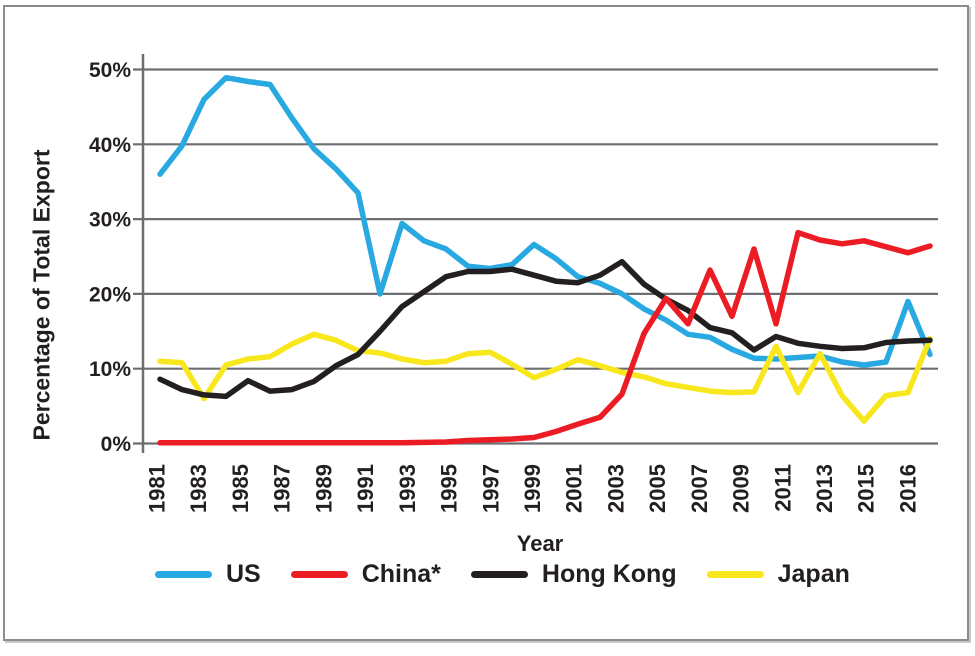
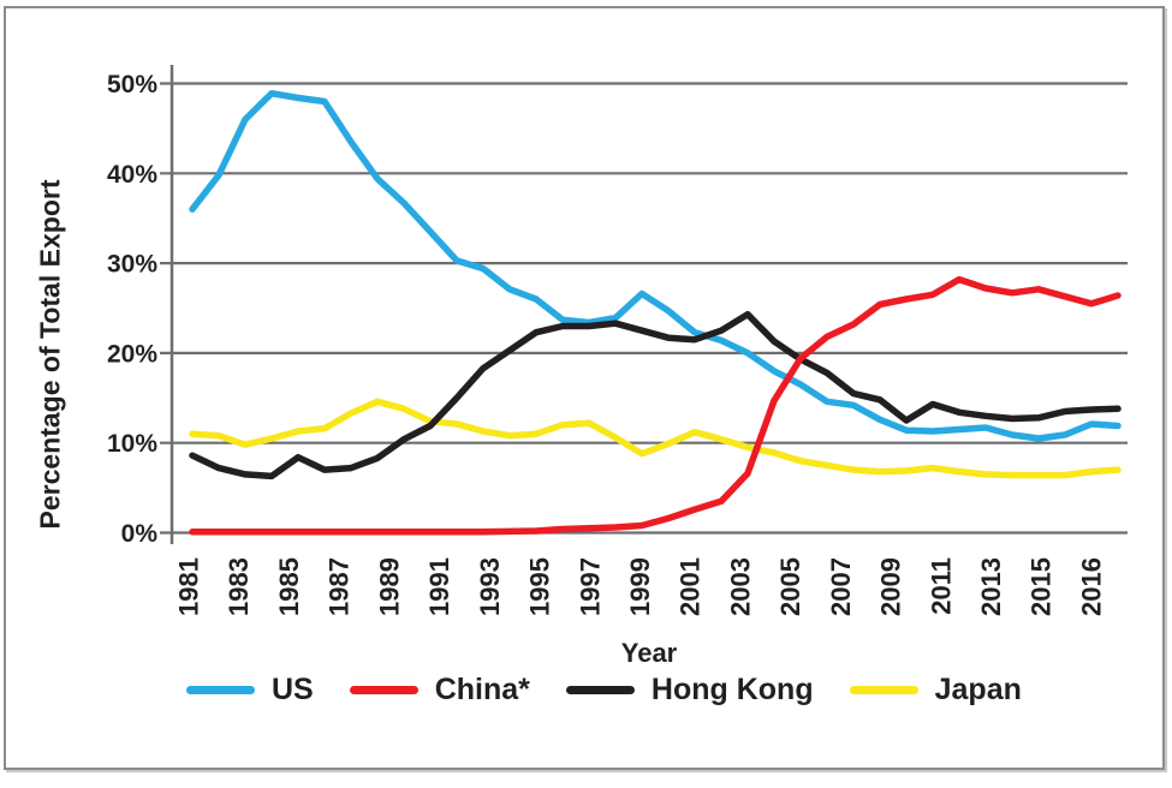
Japan/1983: 6% -> 10%
US/1991: 20% -> 30%
China*/2005: 16% -> 22%
China*/2007: 17% -> 25%
China*/2009: 16% -> 26%
Japan/2009: 13% -> 7%
Japan/2011: 12% -> 6%
Japan/2013: 3% -> 6%
US/2015: 19% -> 12%
Japan/2016: 14% -> 7%
